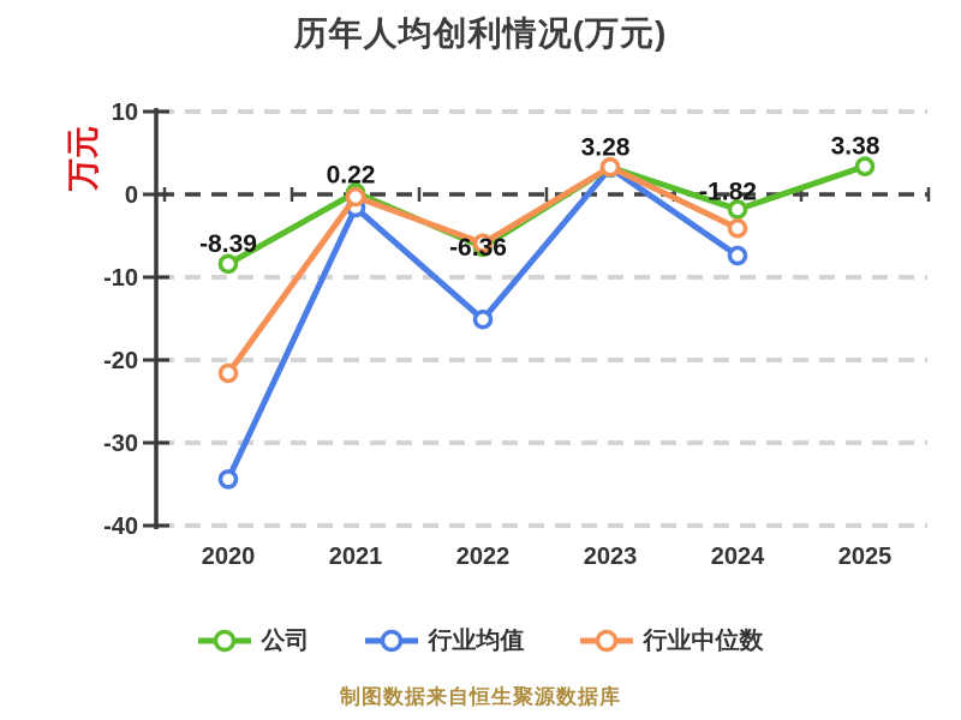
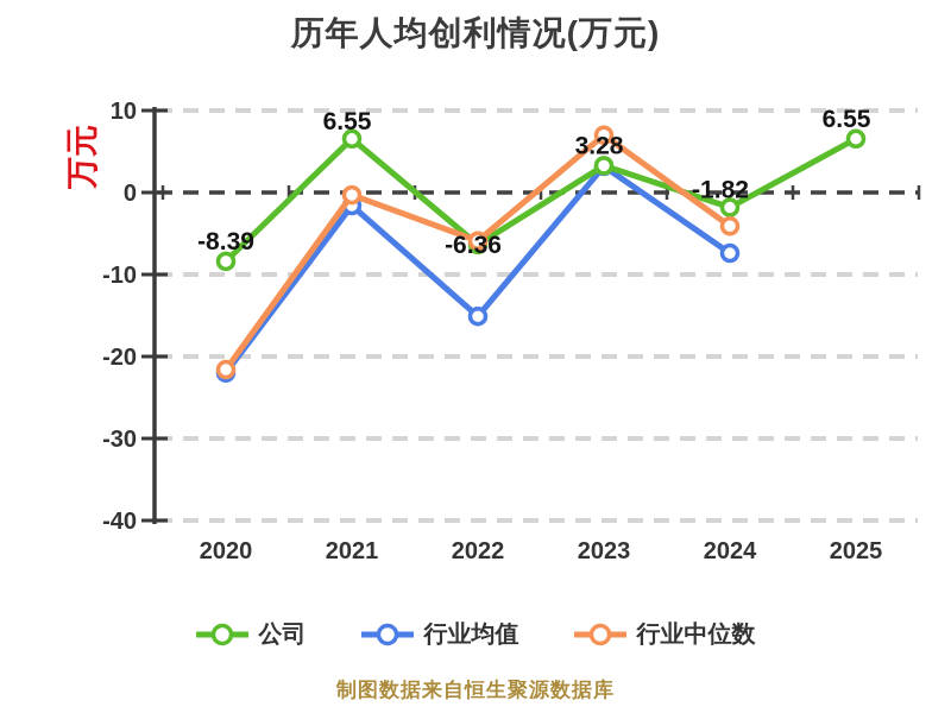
行业均值/2020: -34 -> -22
公司/2021: 0.22 -> 6.55
行业中位数/2023: 3 -> 7
公司/2025: 3.38 -> 6.55
